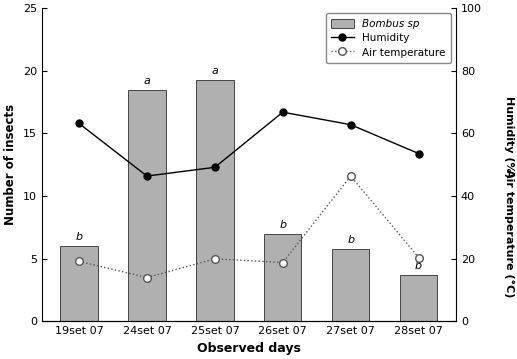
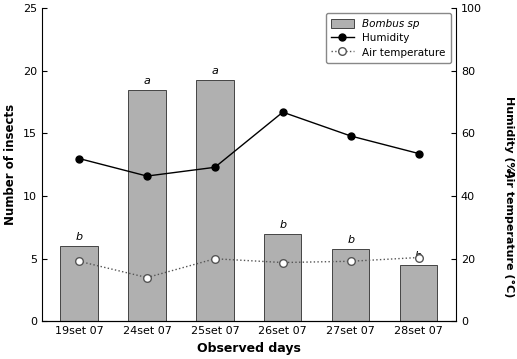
Humidity/19set 07: 15.8 -> 13.0
Humidity/27set 07: 15.7 -> 14.8
Air temperature/27set 07: 11.6 -> 4.8
Bombus sp/28set 07: 3.7 -> 4.5
